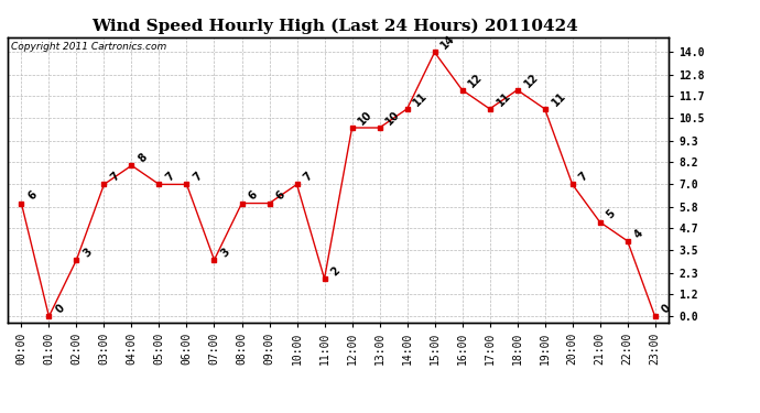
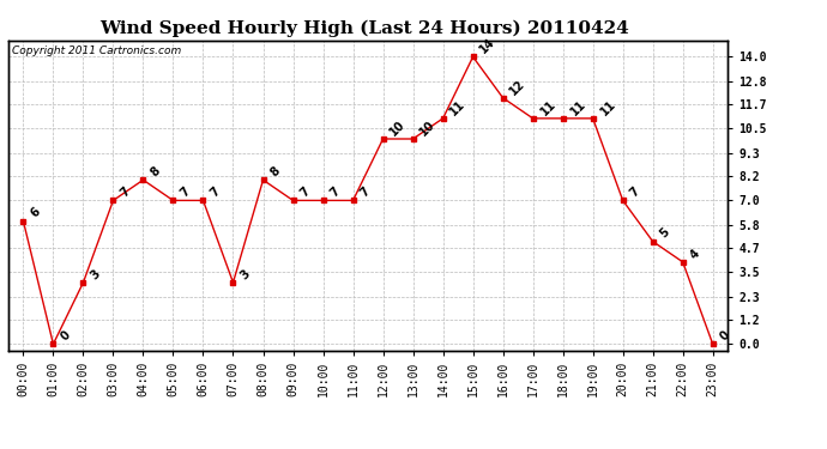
08:00: 6 -> 8
09:00: 6 -> 7
11:00: 2 -> 7
18:00: 12 -> 11
